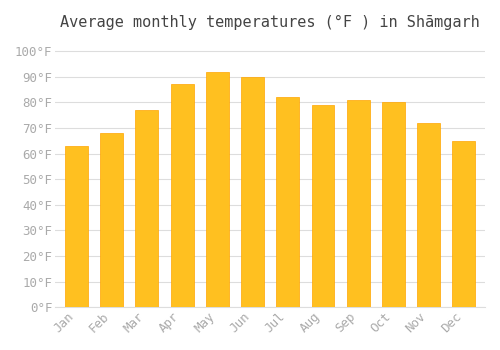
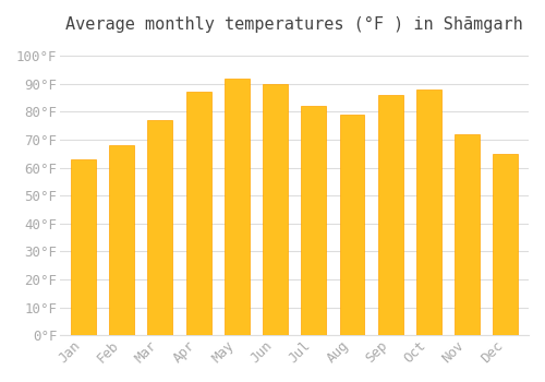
Sep: 81°F -> 86°F
Oct: 80°F -> 88°F
